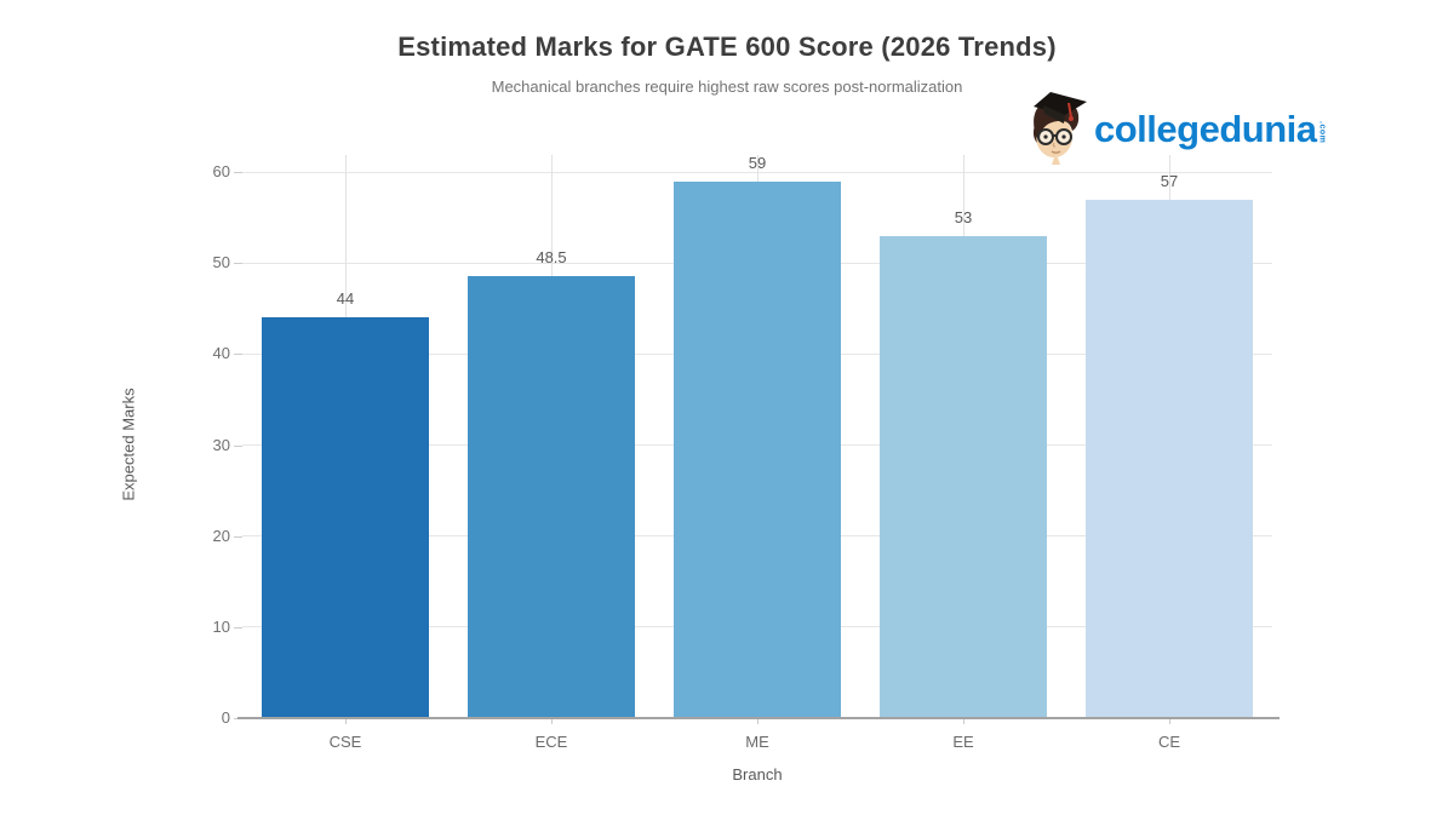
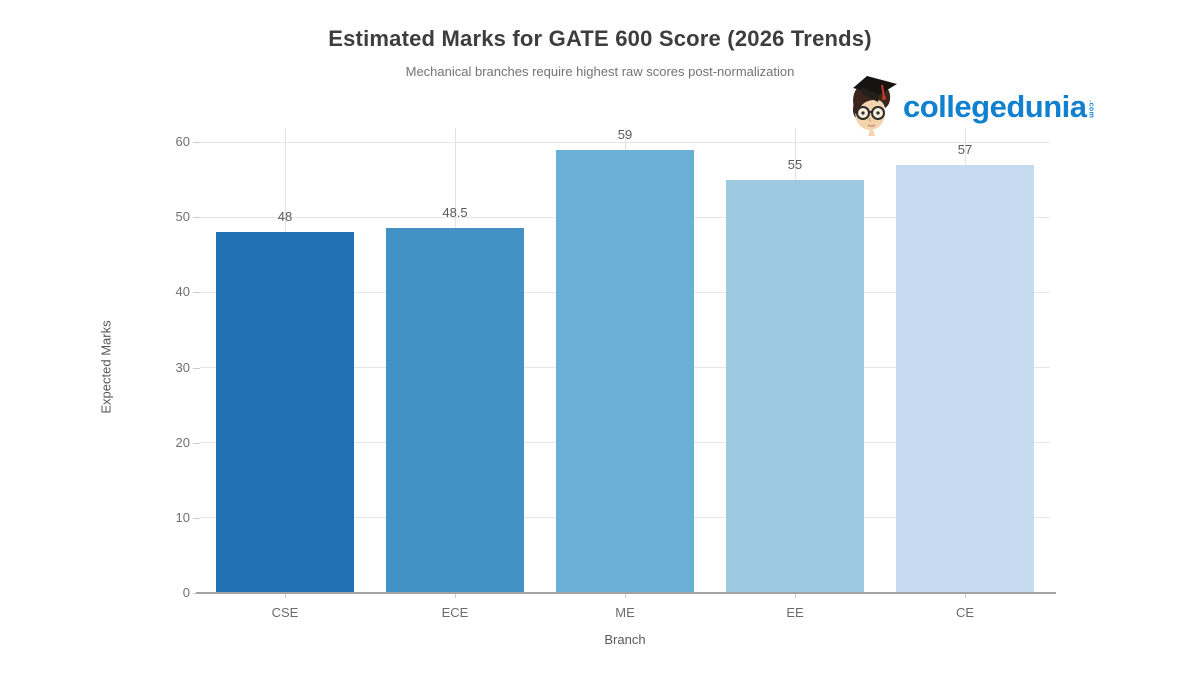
CSE: 44 -> 48
EE: 53 -> 55
